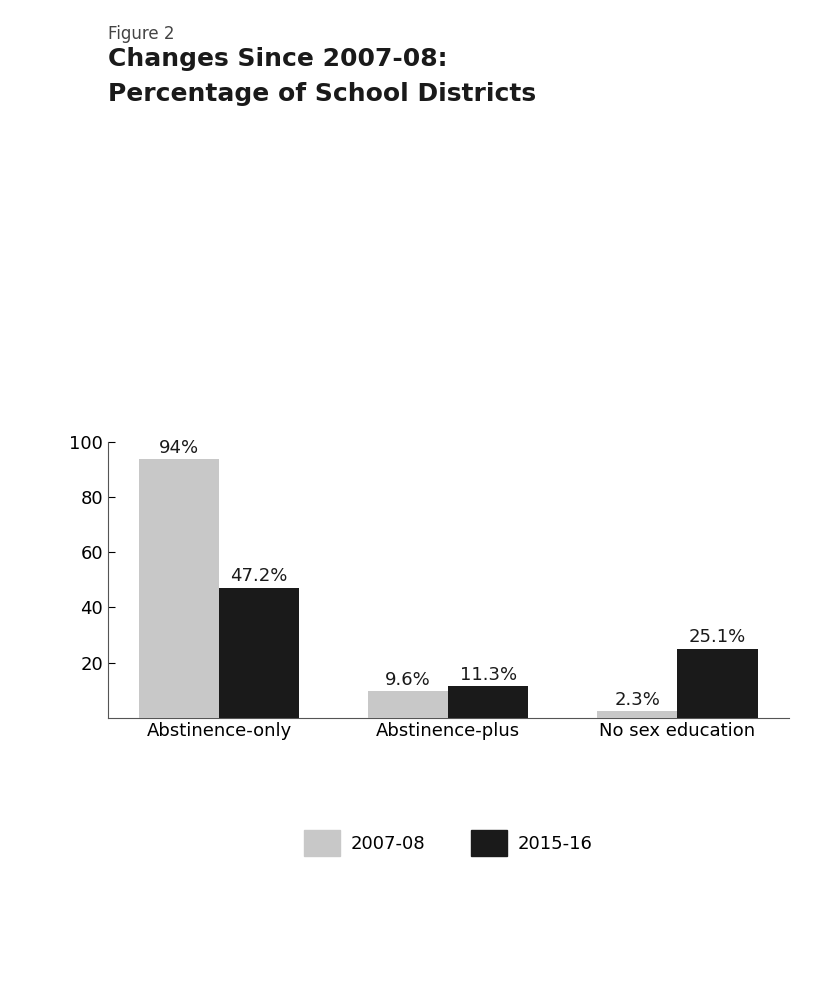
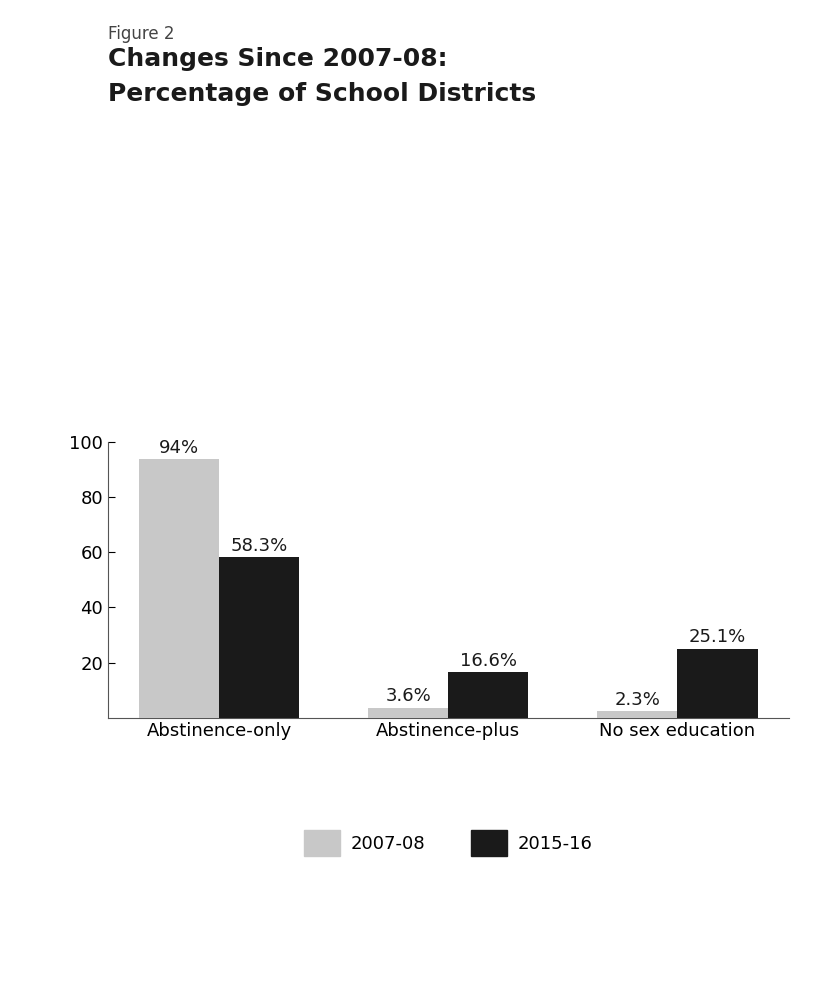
2015-16/Abstinence-only: 47.2% -> 58.3%
2007-08/Abstinence-plus: 9.6% -> 3.6%
2015-16/Abstinence-plus: 11.3% -> 16.6%
